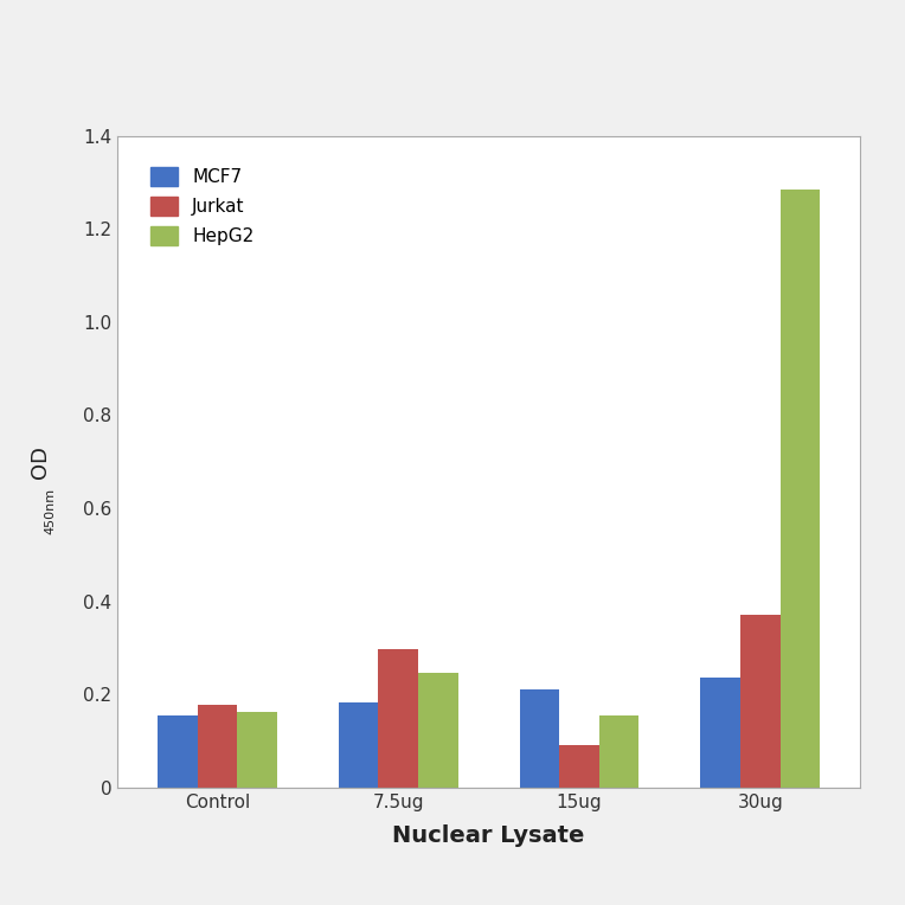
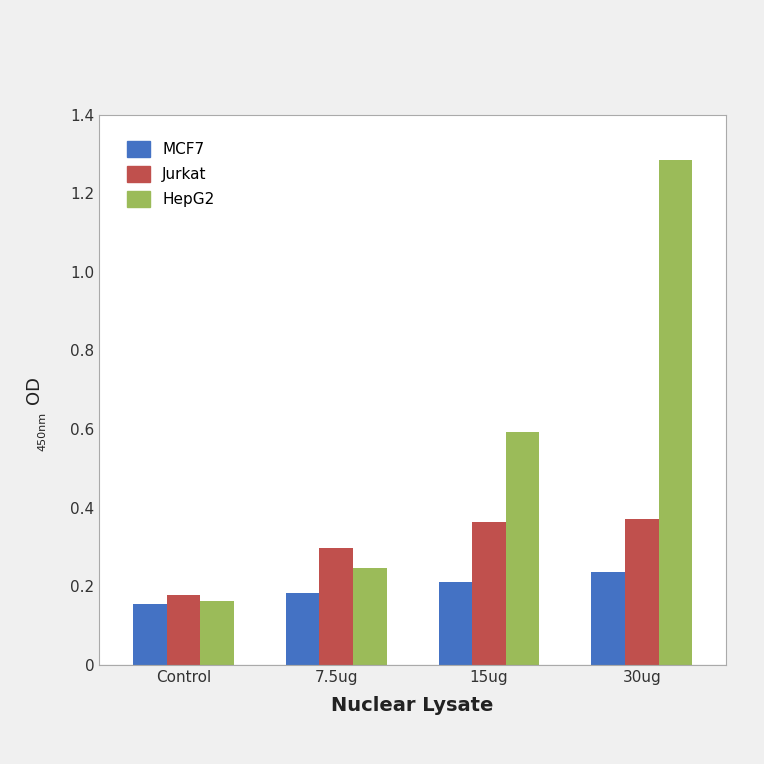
Jurkat/15ug: 0.090 -> 0.362
HepG2/15ug: 0.155 -> 0.592
